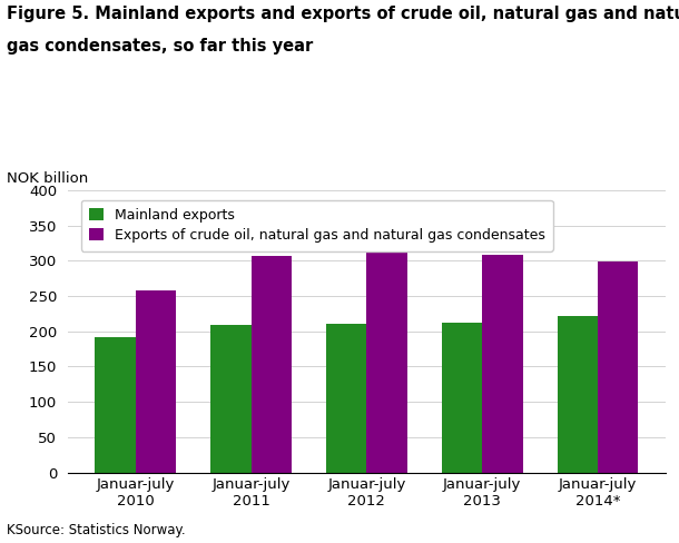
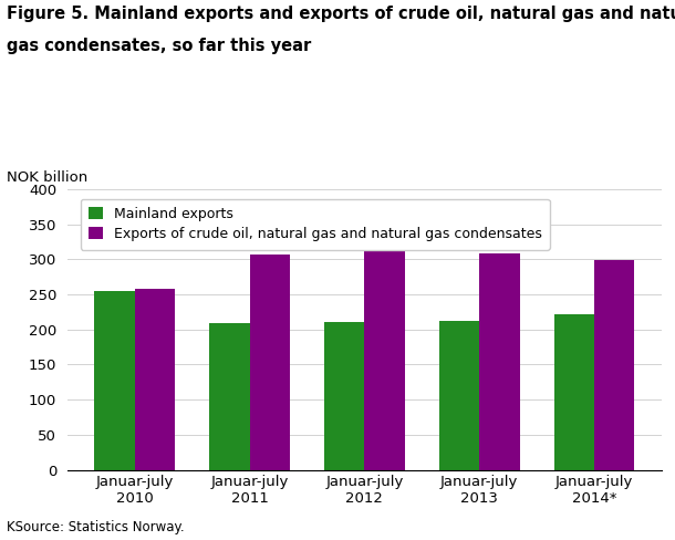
Mainland exports/Januar-july 2010: 191 -> 254
